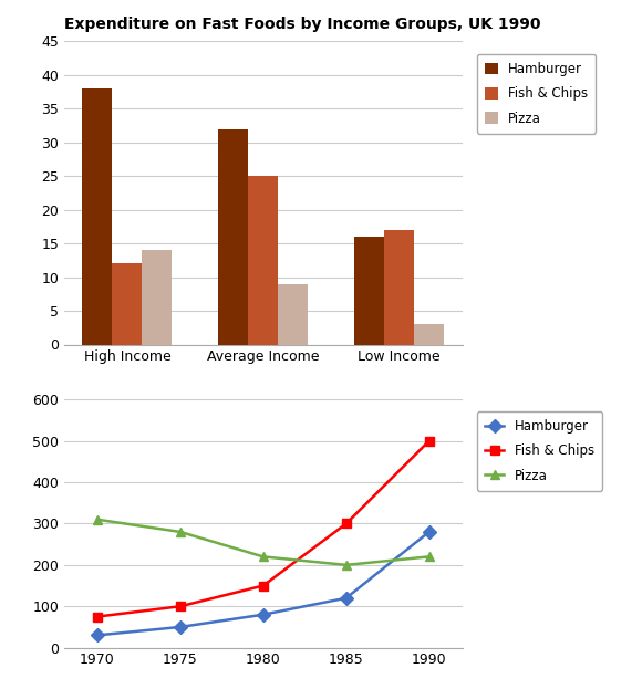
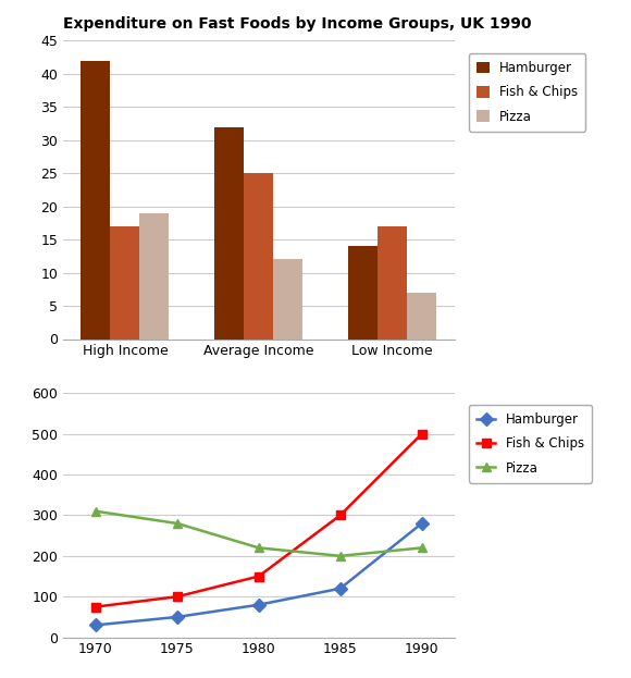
Expenditure on Fast Foods by Income Groups, UK 1990/Hamburger/High Income: 38 -> 42
Expenditure on Fast Foods by Income Groups, UK 1990/Fish & Chips/High Income: 12 -> 17
Expenditure on Fast Foods by Income Groups, UK 1990/Pizza/High Income: 14 -> 19
Expenditure on Fast Foods by Income Groups, UK 1990/Pizza/Average Income: 9 -> 12
Expenditure on Fast Foods by Income Groups, UK 1990/Hamburger/Low Income: 16 -> 14
Expenditure on Fast Foods by Income Groups, UK 1990/Pizza/Low Income: 3 -> 7
